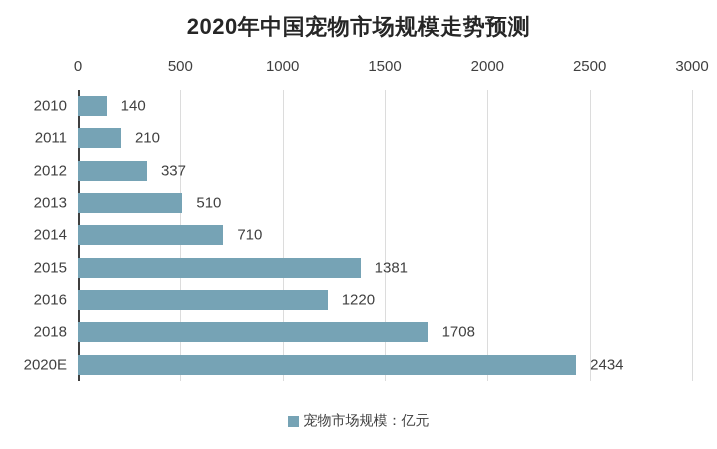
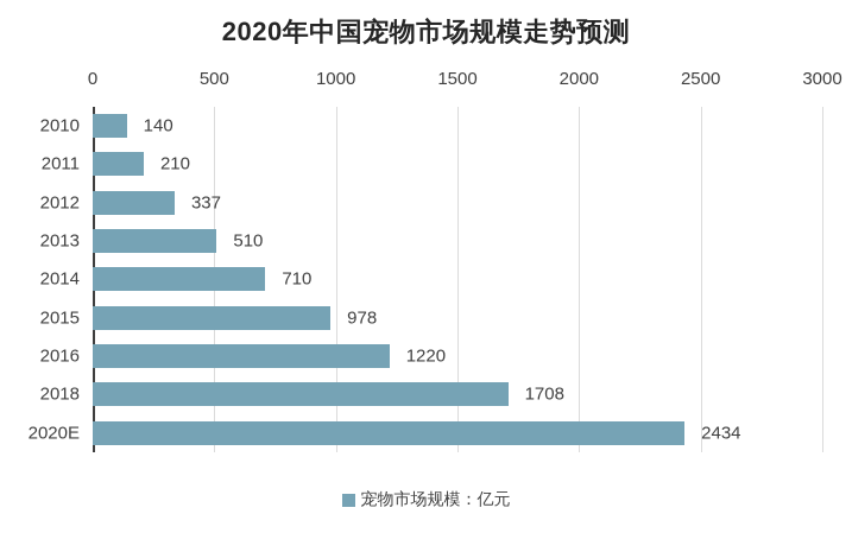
2015: 1381 -> 978
